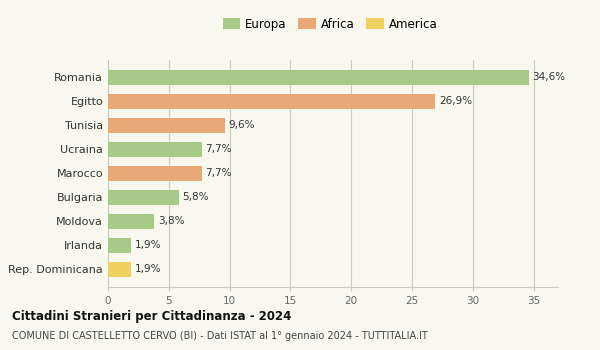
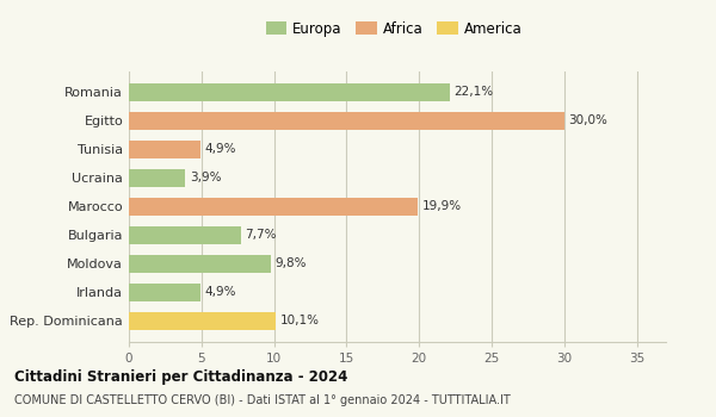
Romania: 34,6% -> 22,1%
Egitto: 26,9% -> 30,0%
Tunisia: 9,6% -> 4,9%
Ucraina: 7,7% -> 3,9%
Marocco: 7,7% -> 19,9%
Bulgaria: 5,8% -> 7,7%
Moldova: 3,8% -> 9,8%
Irlanda: 1,9% -> 4,9%
Rep. Dominicana: 1,9% -> 10,1%
